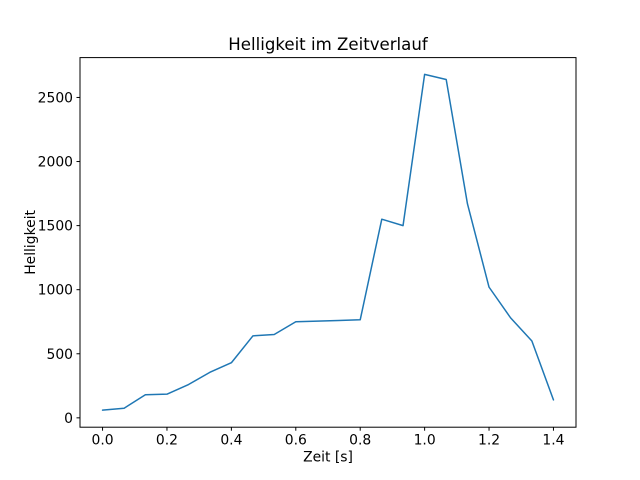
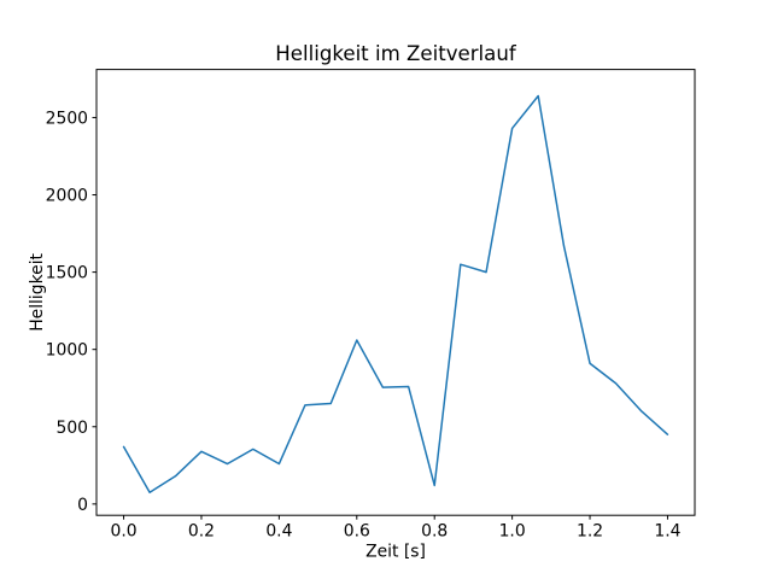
0.0: 60 -> 370
0.2: 180 -> 340
0.4: 430 -> 260
0.6: 750 -> 1060
0.8: 760 -> 120
1.0: 2680 -> 2430
1.2: 1020 -> 910
1.4: 140 -> 450
